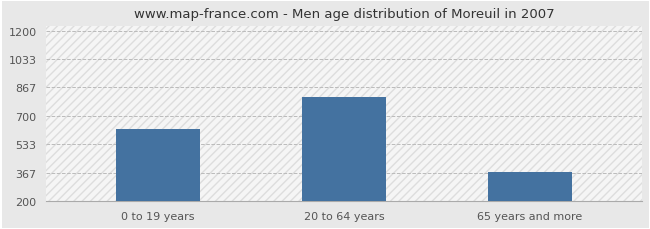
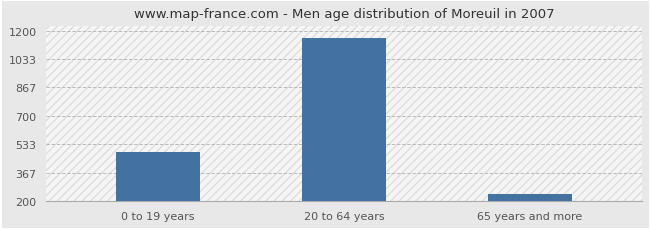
0 to 19 years: 620 -> 490
20 to 64 years: 810 -> 1160
65 years and more: 370 -> 240
